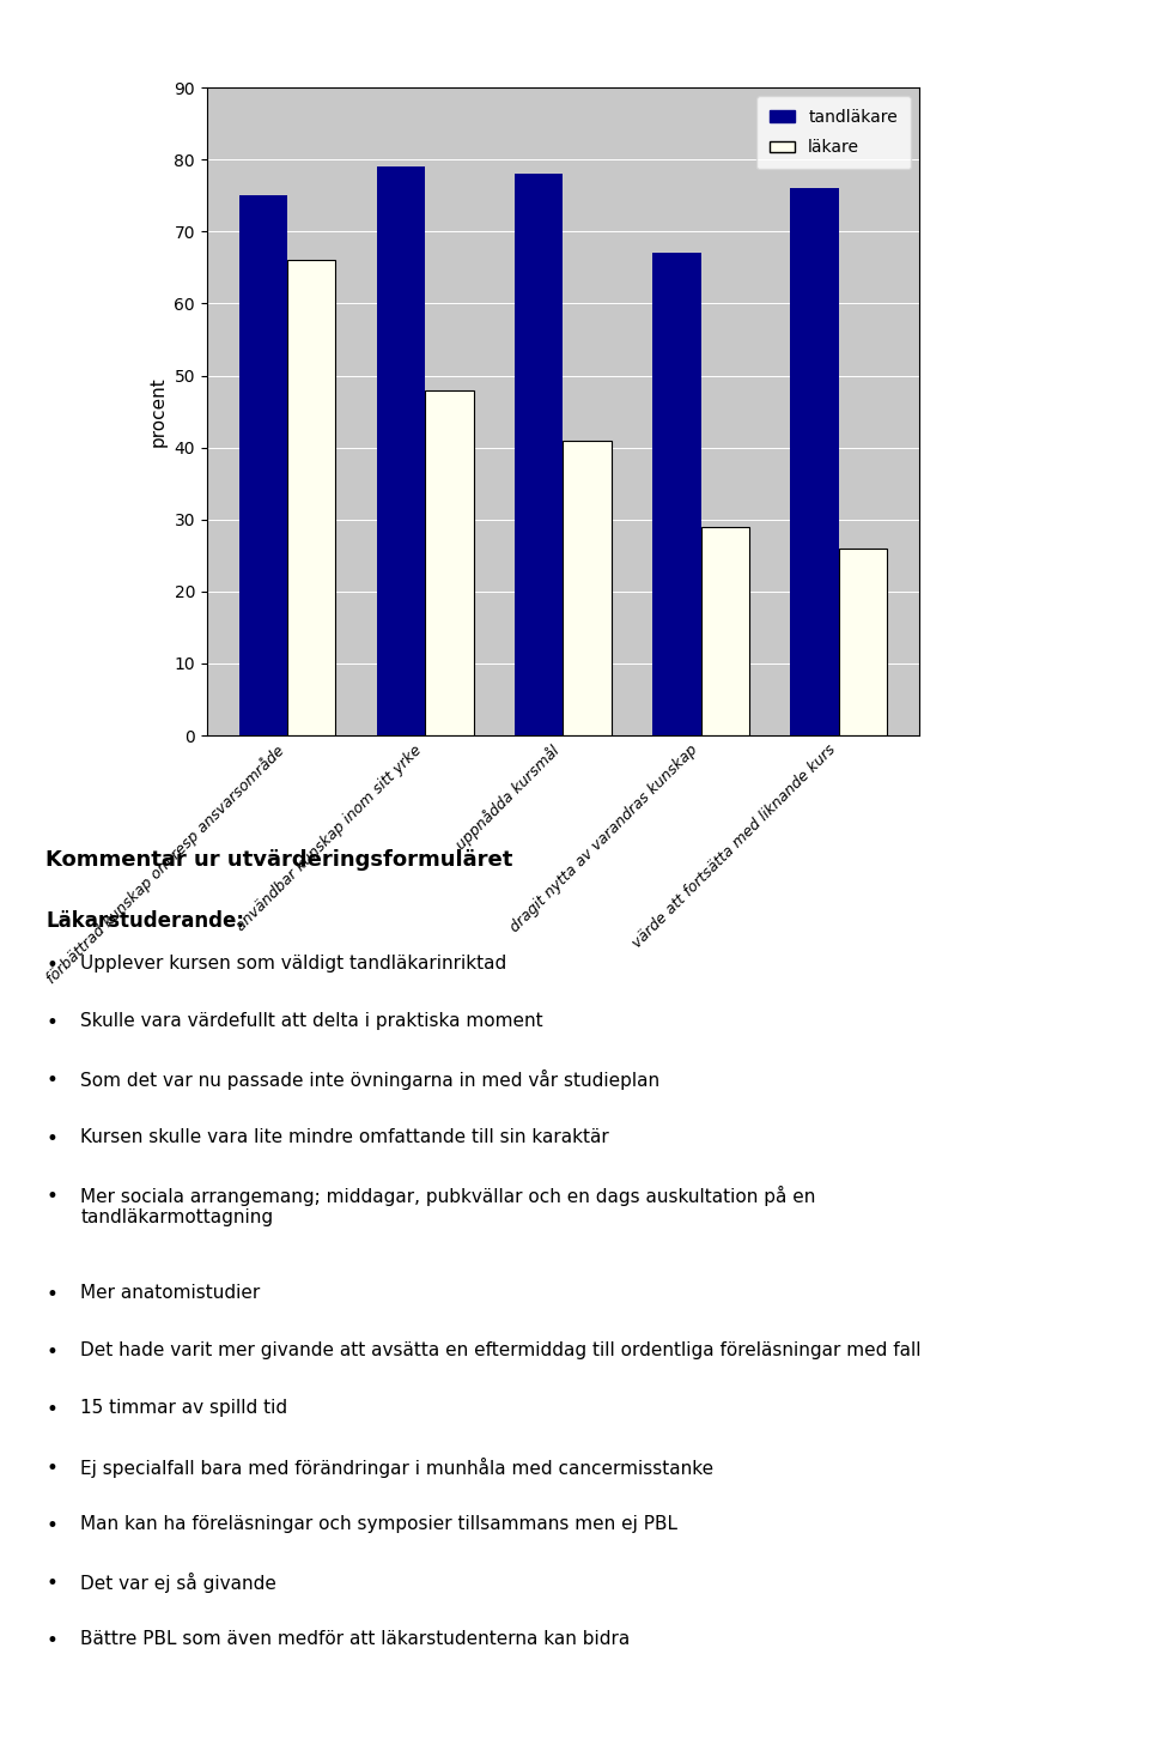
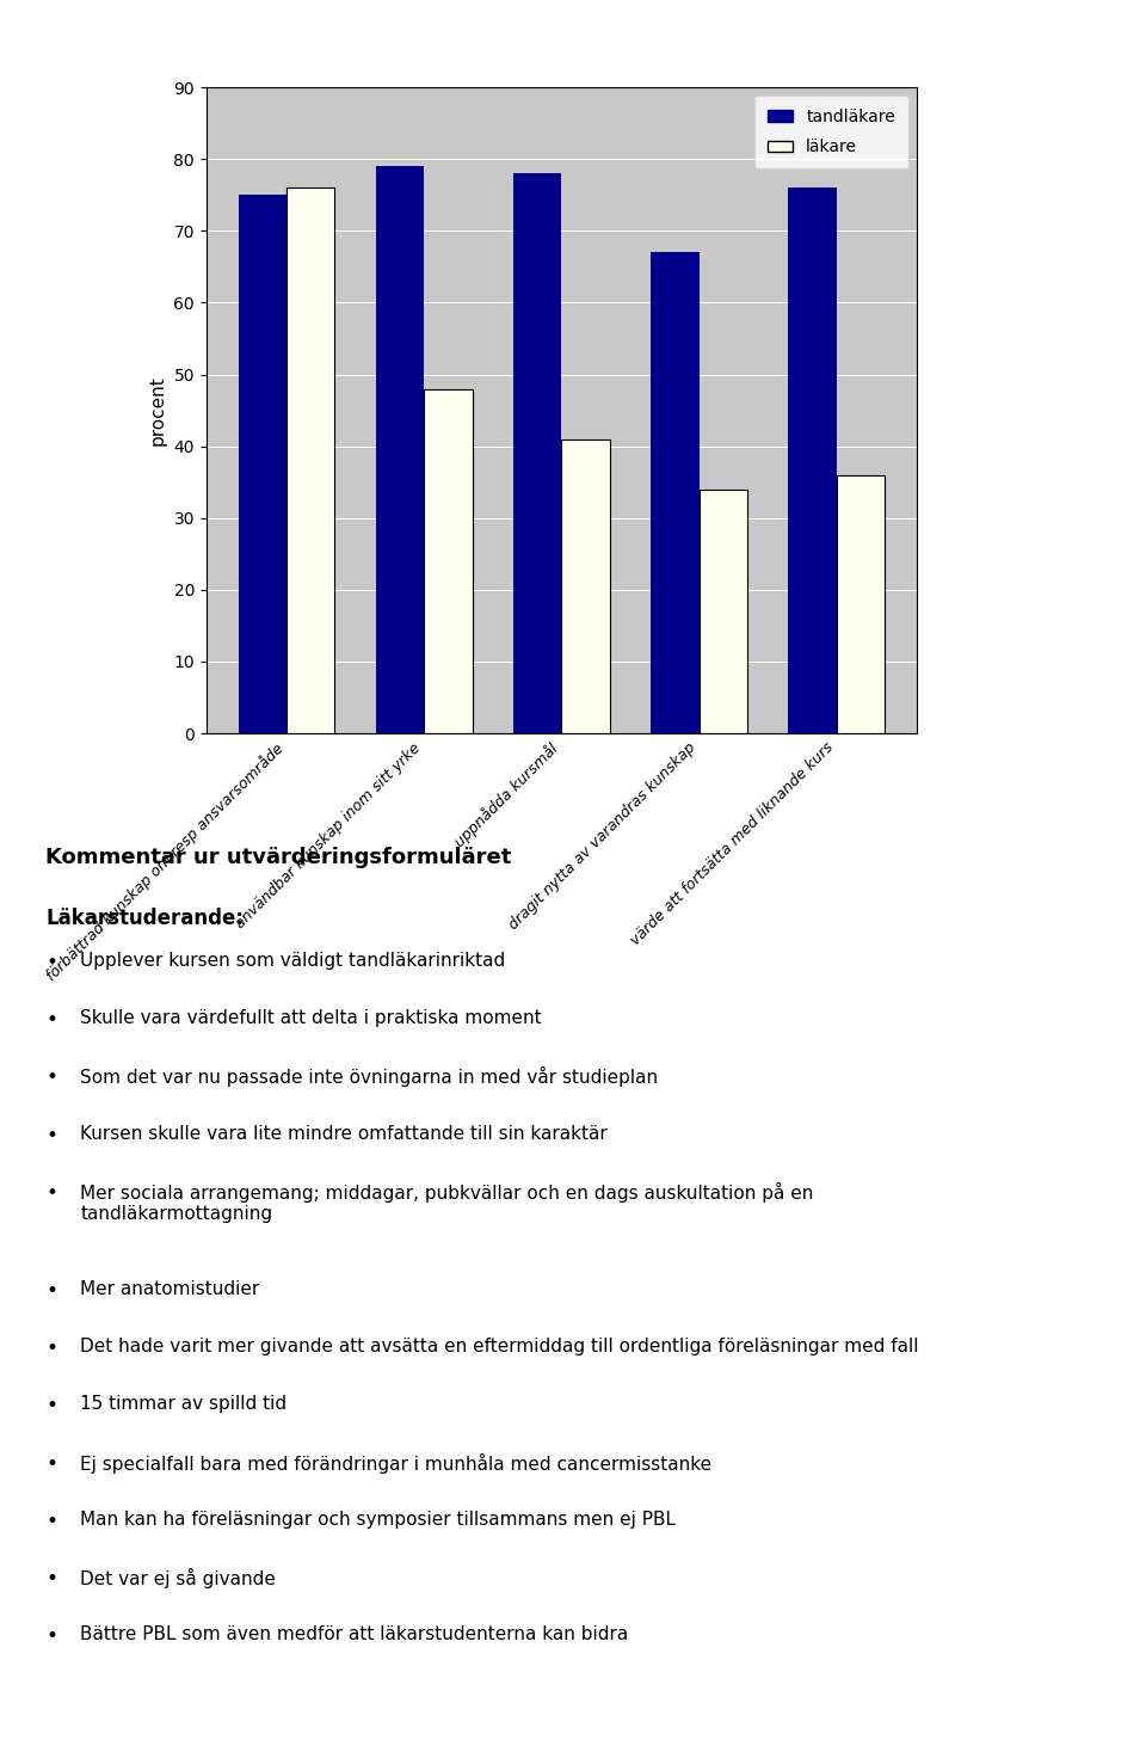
läkare/förbättrad kunskap om resp ansvarsområde: 66 -> 76
läkare/dragit nytta av varandras kunskap: 29 -> 34
läkare/värde att fortsätta med liknande kurs: 26 -> 36
